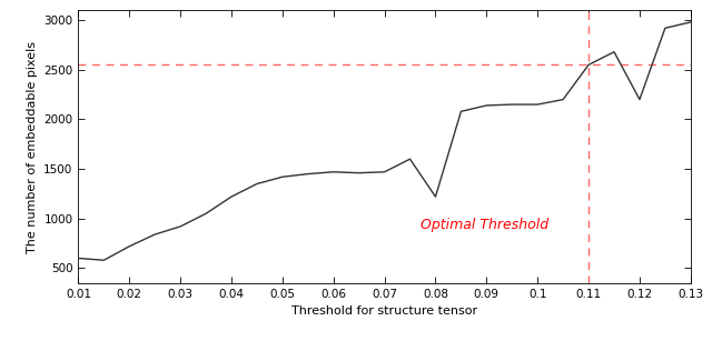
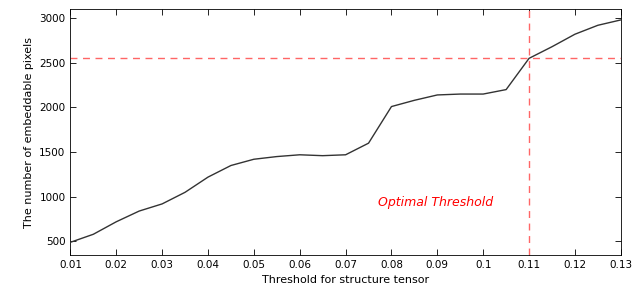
0.01: 600 -> 490
0.08: 1220 -> 2010
0.12: 2200 -> 2820
